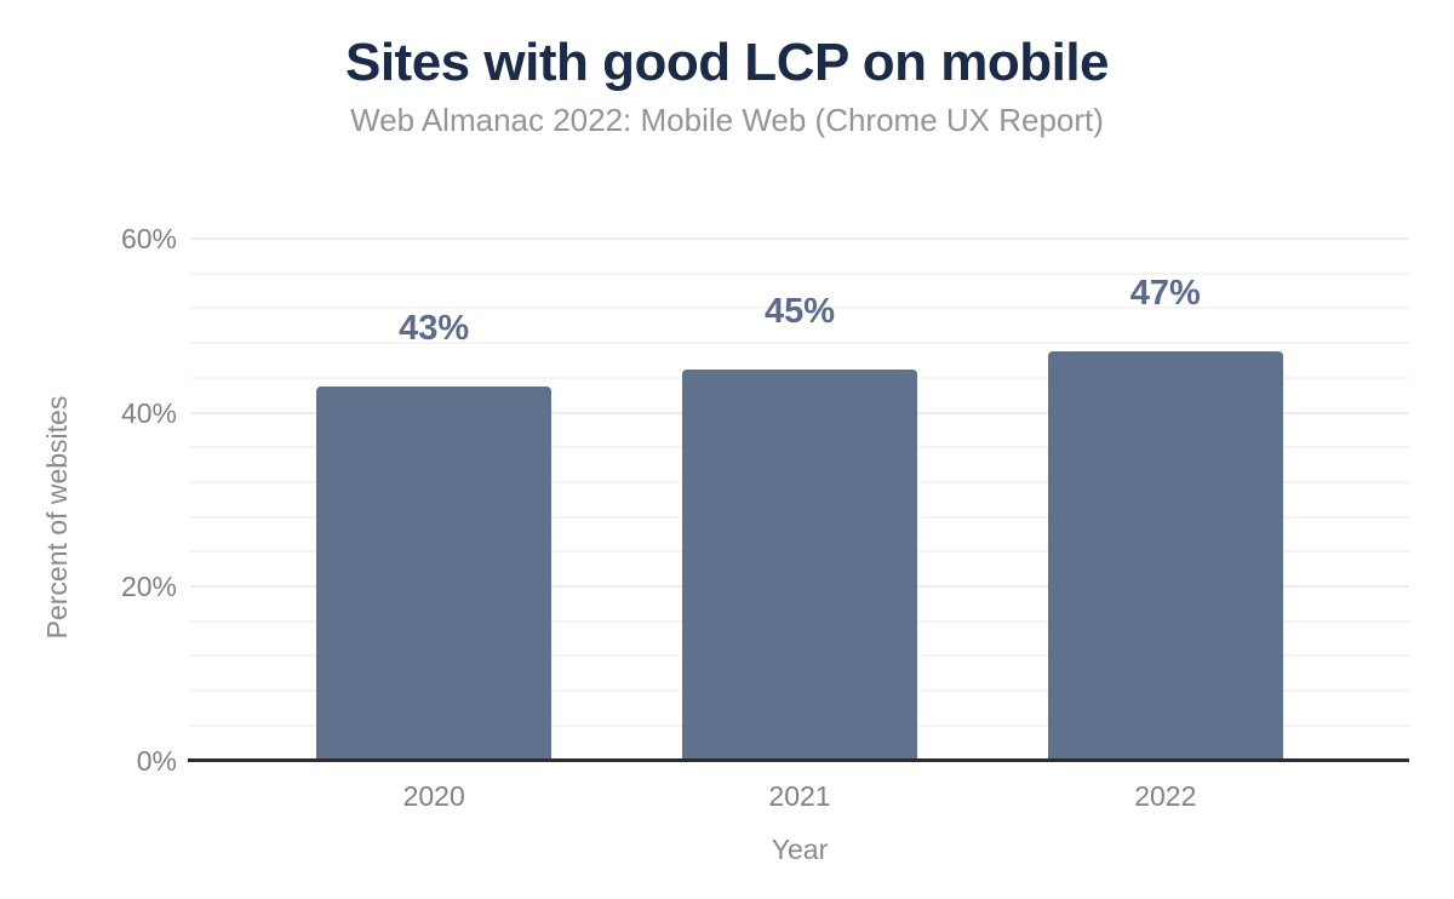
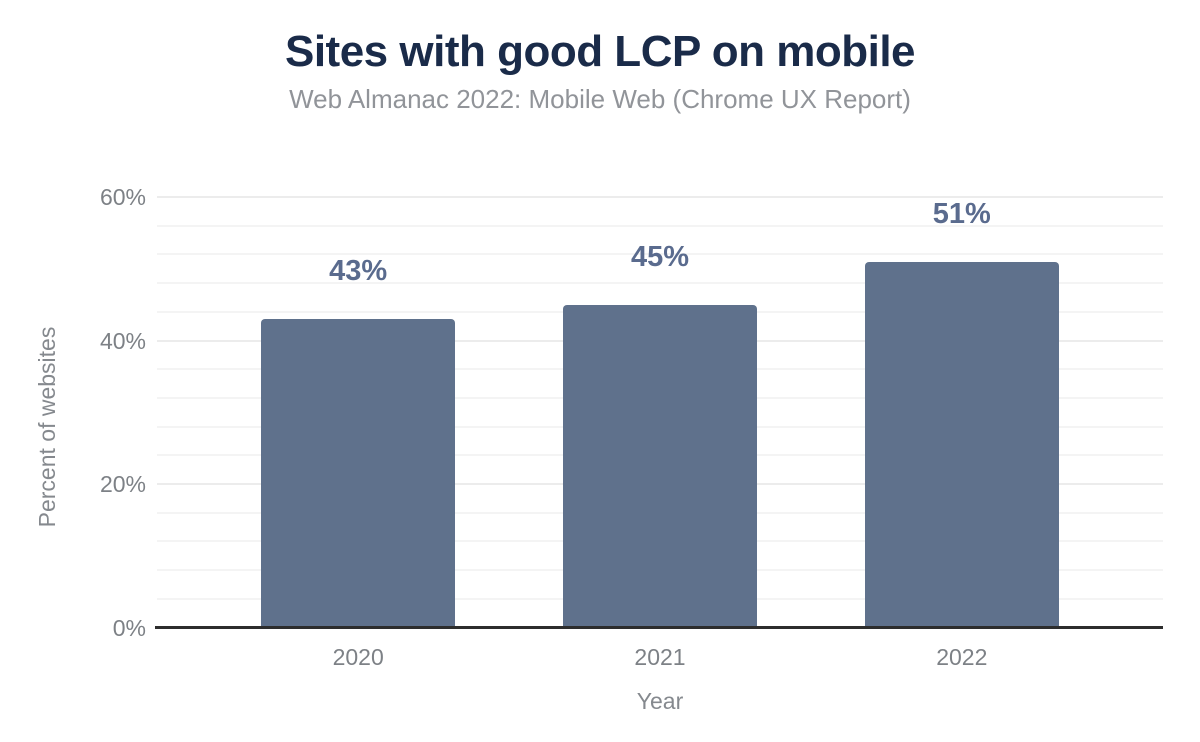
2022: 47% -> 51%
